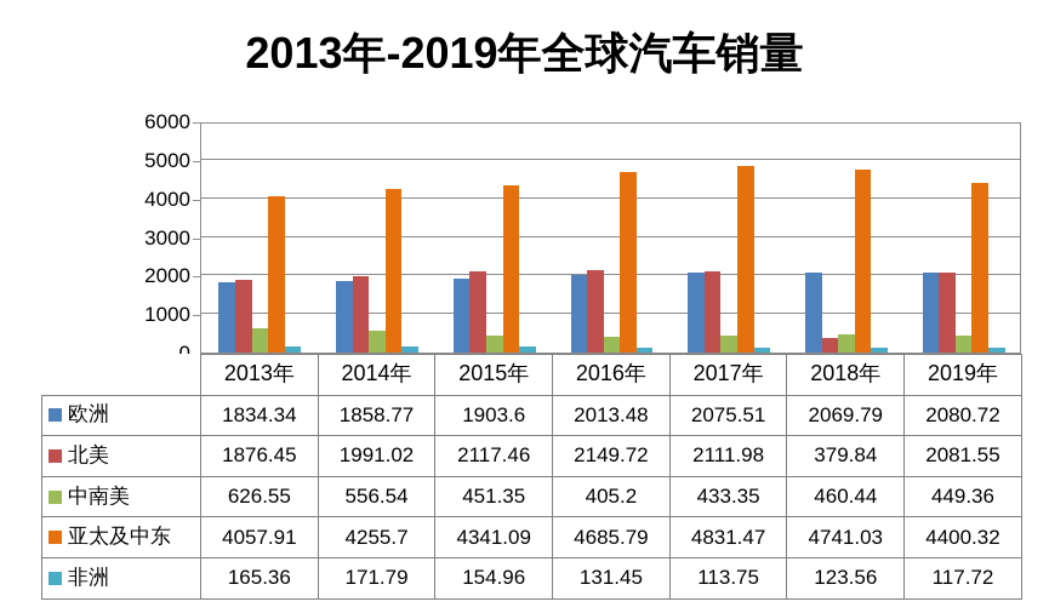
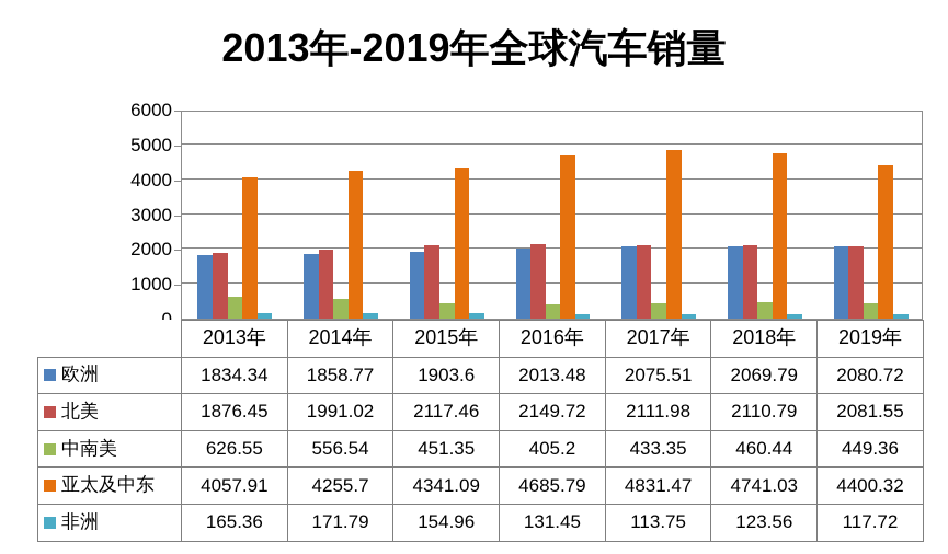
北美/2018年: 379.84 -> 2110.79
